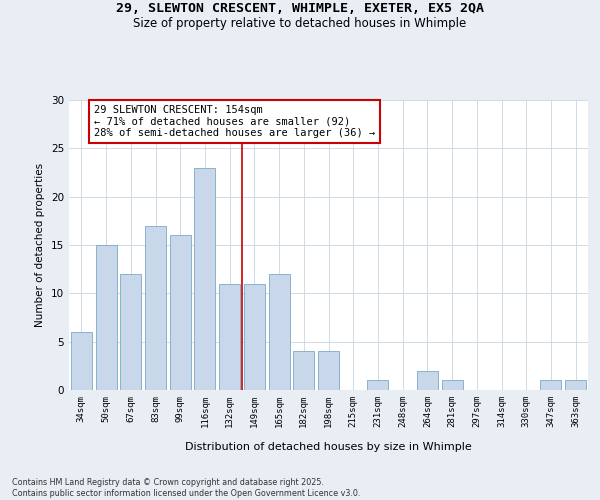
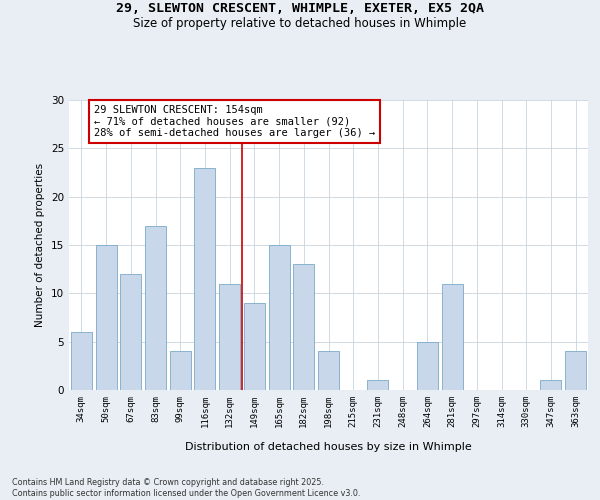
99sqm: 16 -> 4
149sqm: 11 -> 9
165sqm: 12 -> 15
182sqm: 4 -> 13
264sqm: 2 -> 5
281sqm: 1 -> 11
363sqm: 1 -> 4
